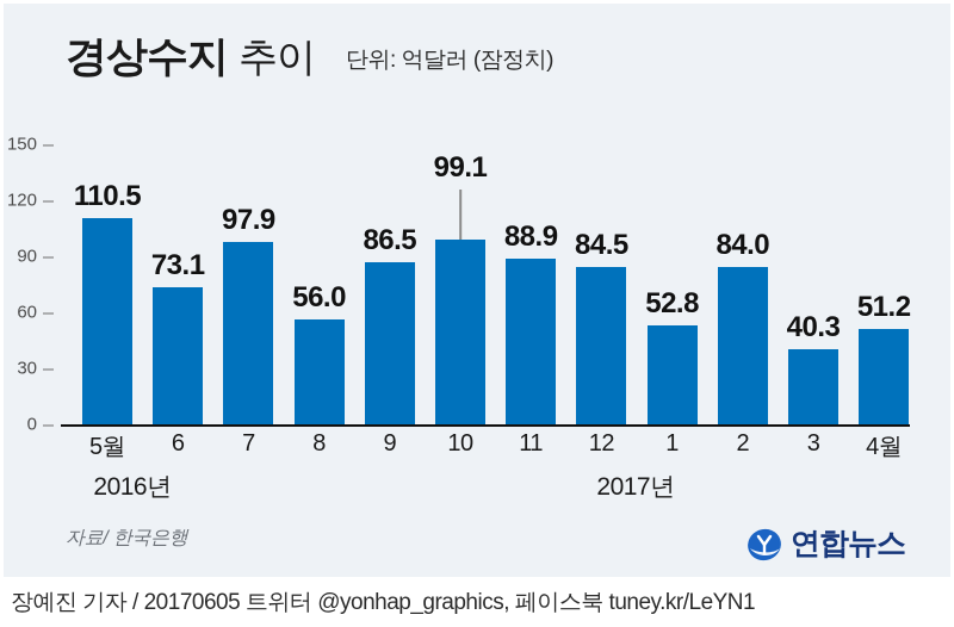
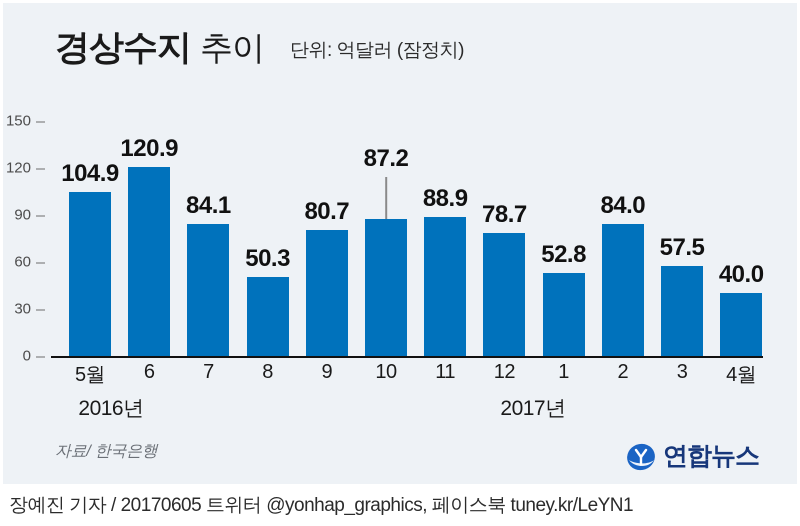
5월: 110.5 -> 104.9
6: 73.1 -> 120.9
7: 97.9 -> 84.1
8: 56.0 -> 50.3
9: 86.5 -> 80.7
10: 99.1 -> 87.2
12: 84.5 -> 78.7
3: 40.3 -> 57.5
4월: 51.2 -> 40.0
